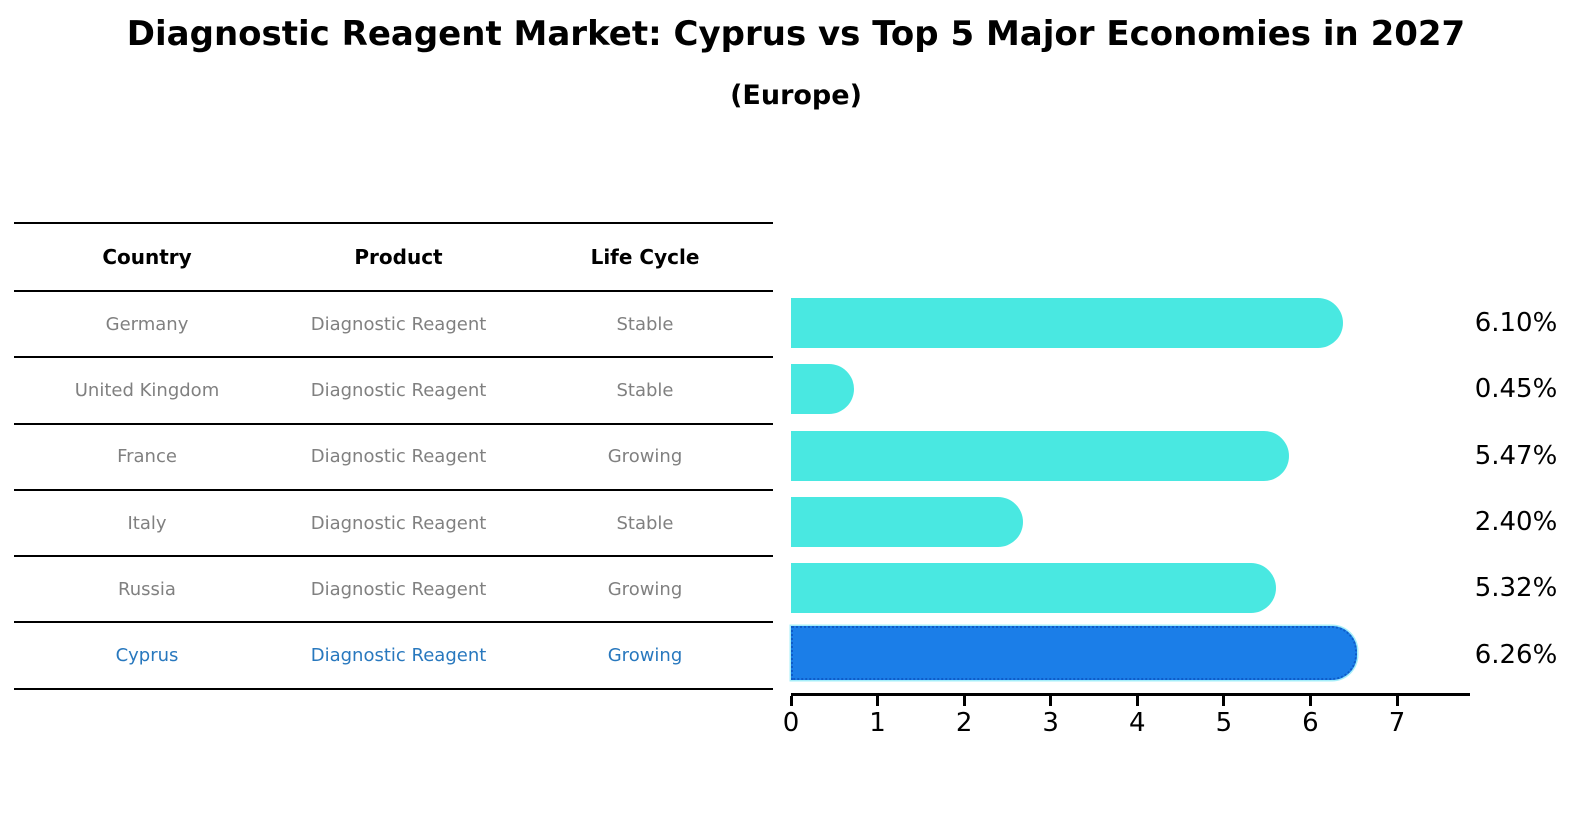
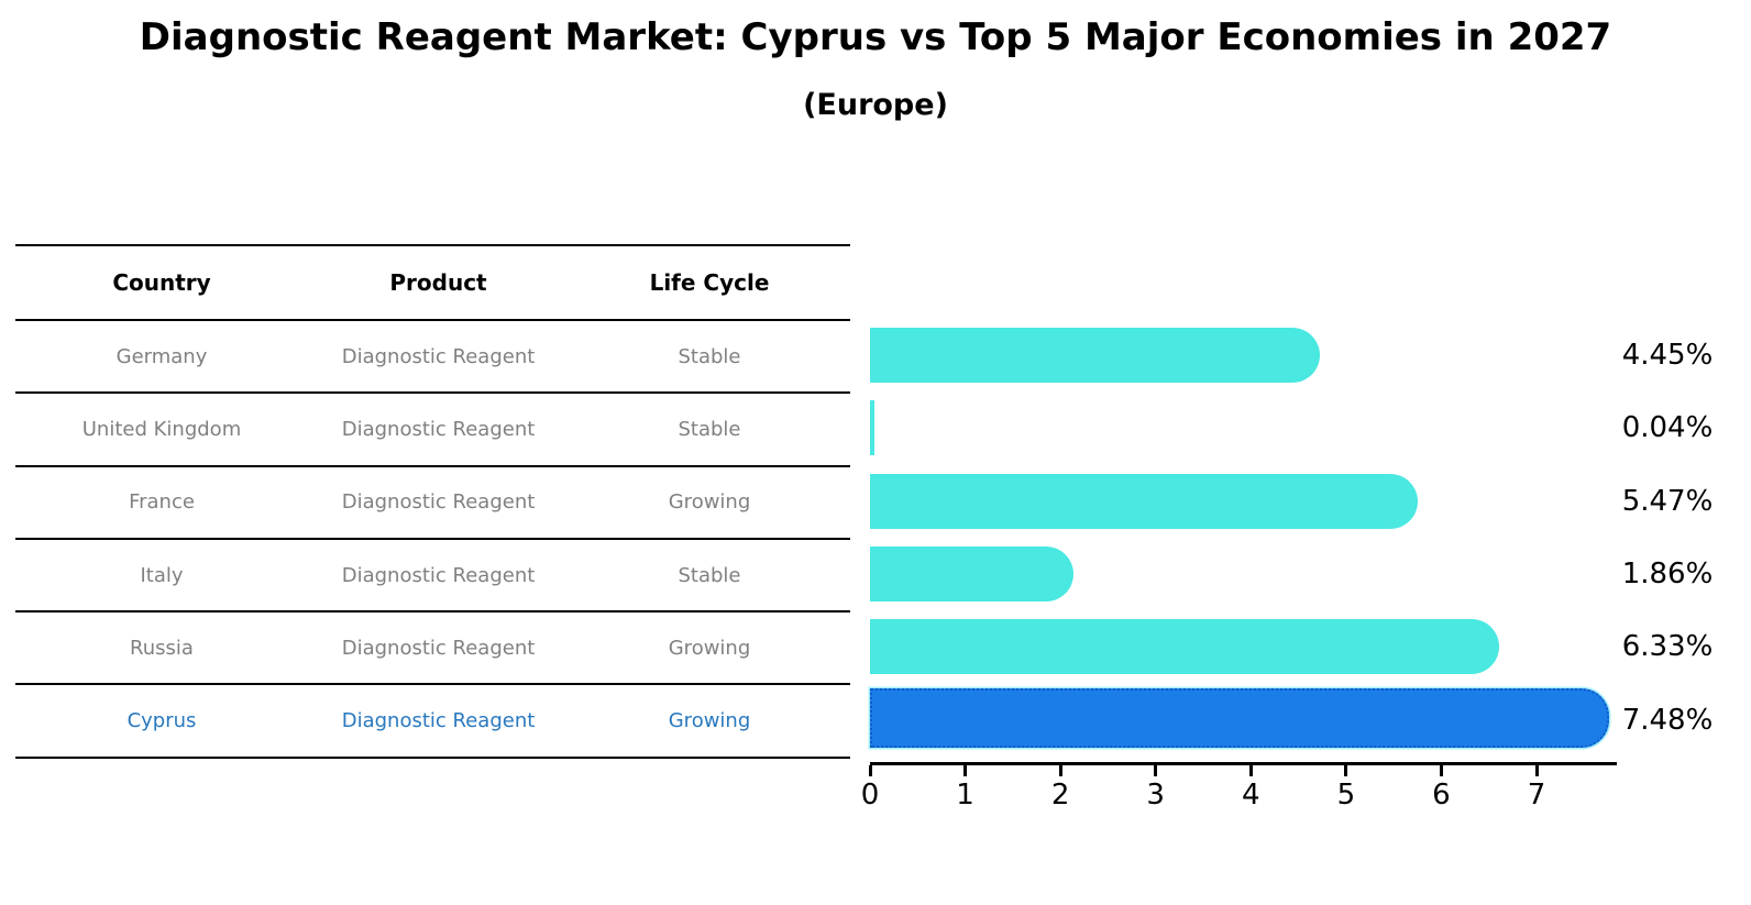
Germany: 6.10% -> 4.45%
United Kingdom: 0.45% -> 0.04%
Italy: 2.40% -> 1.86%
Russia: 5.32% -> 6.33%
Cyprus: 6.26% -> 7.48%
